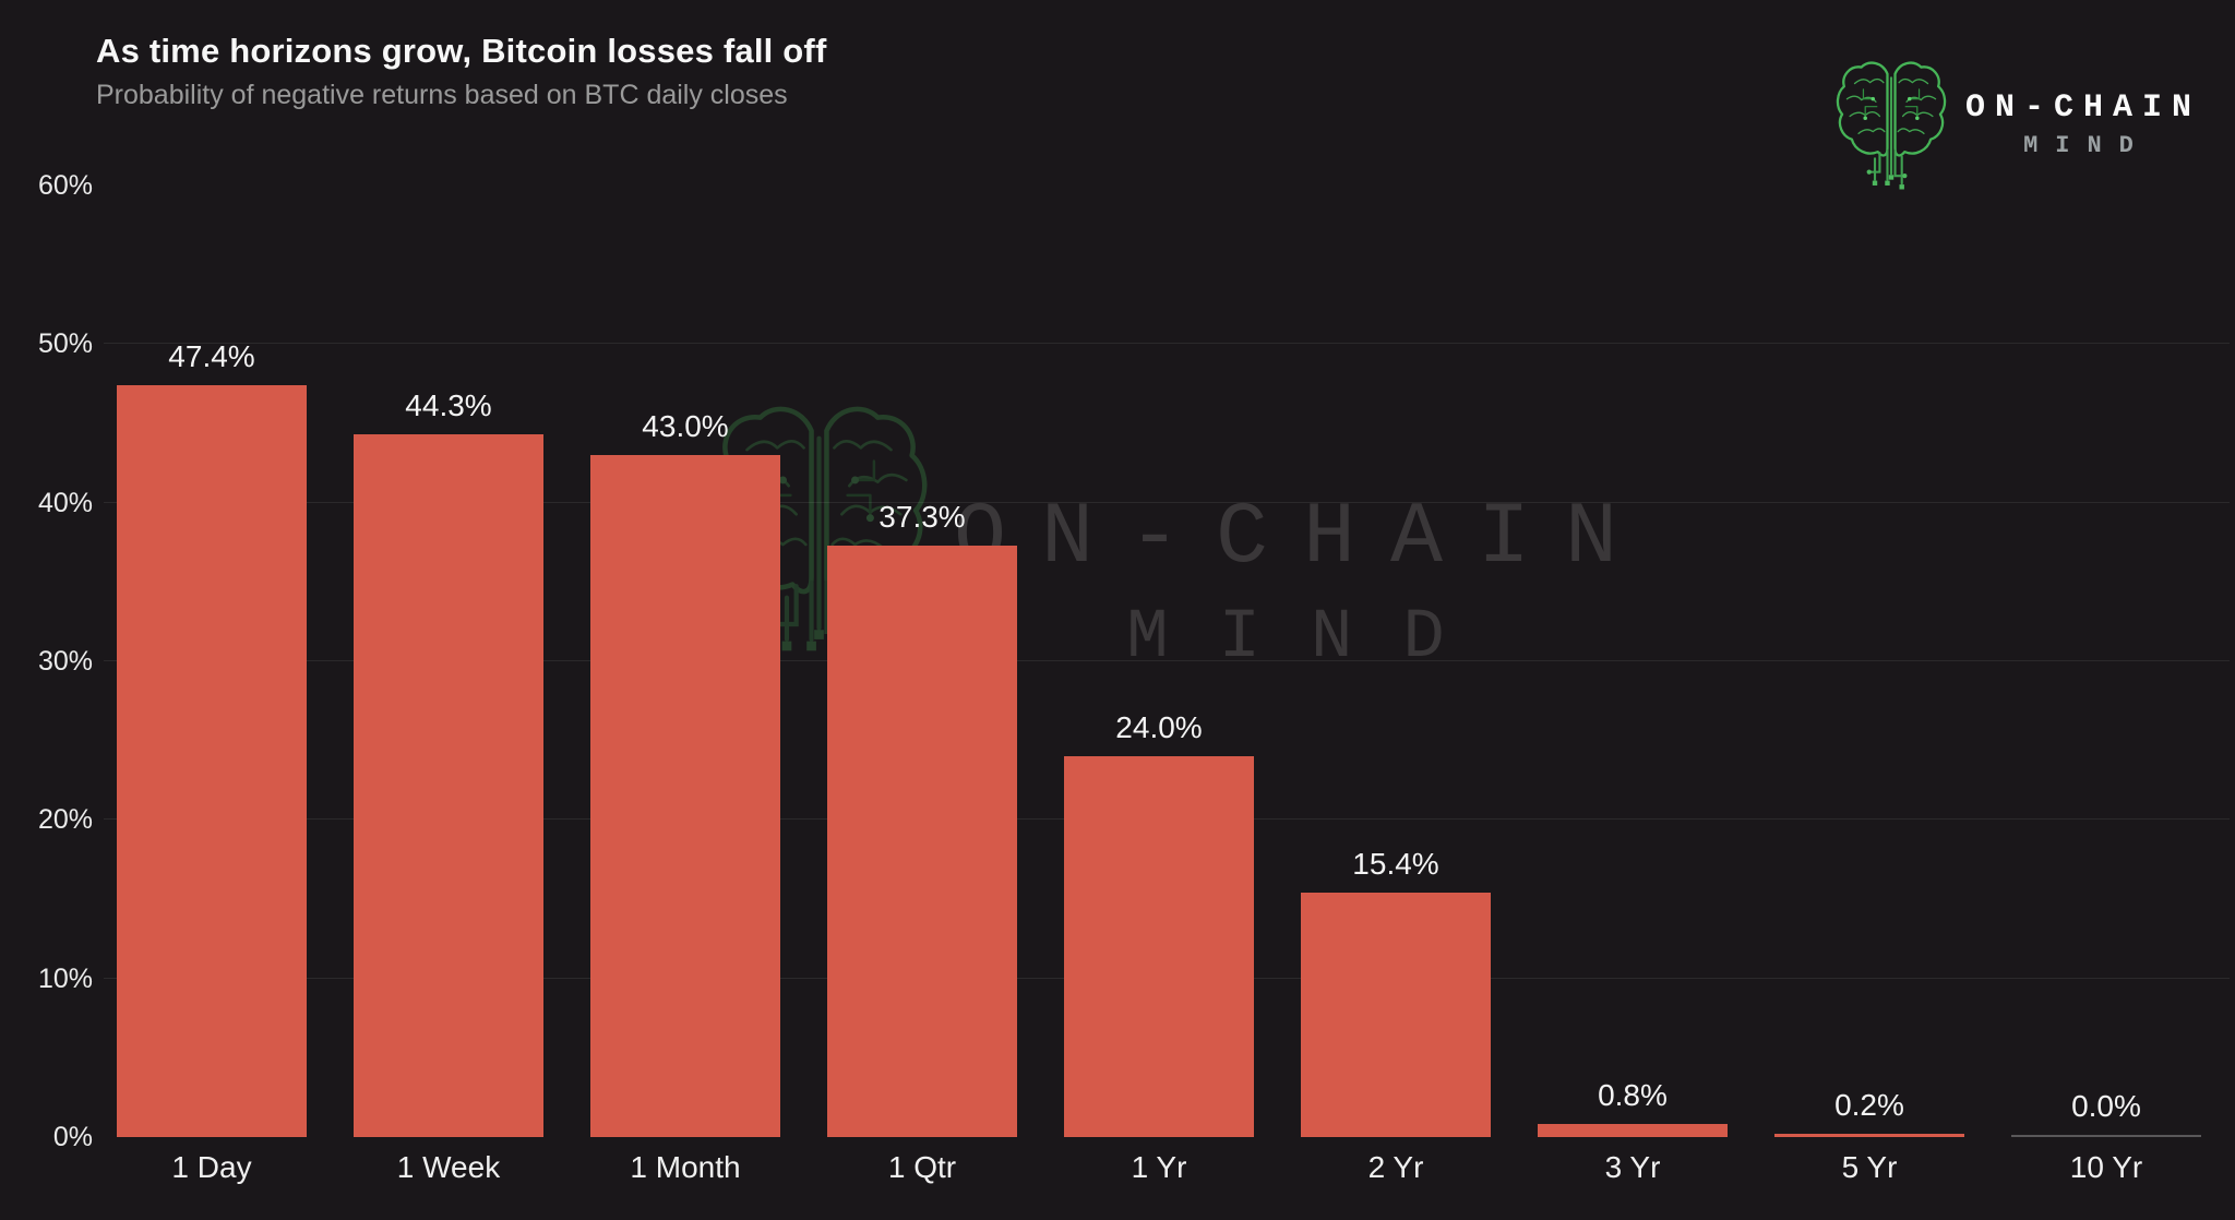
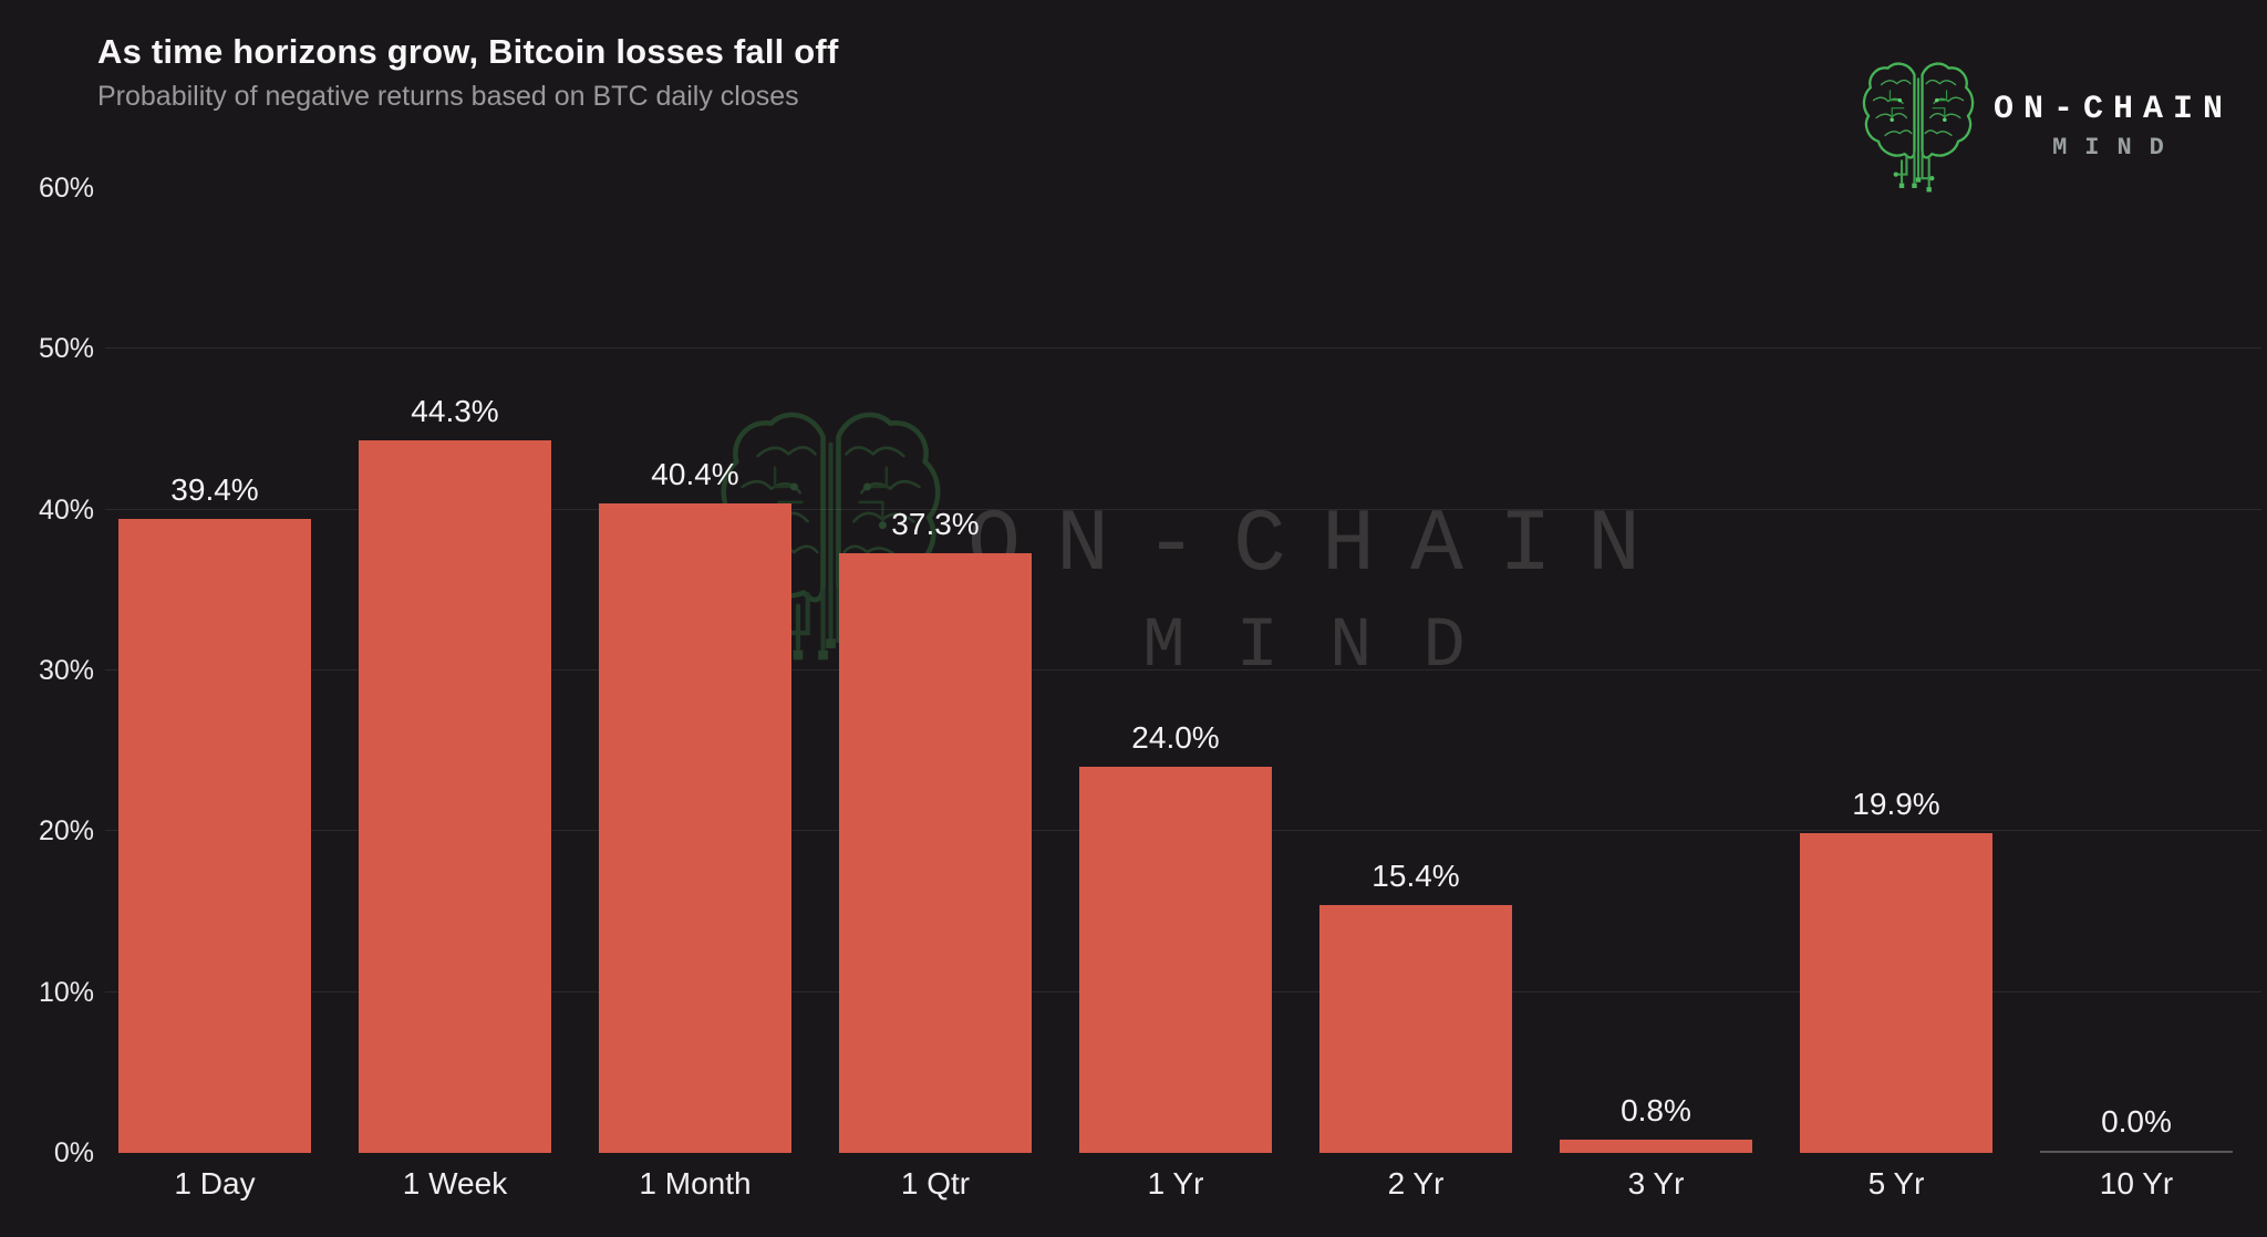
1 Day: 47.4% -> 39.4%
1 Month: 43.0% -> 40.4%
5 Yr: 0.2% -> 19.9%
